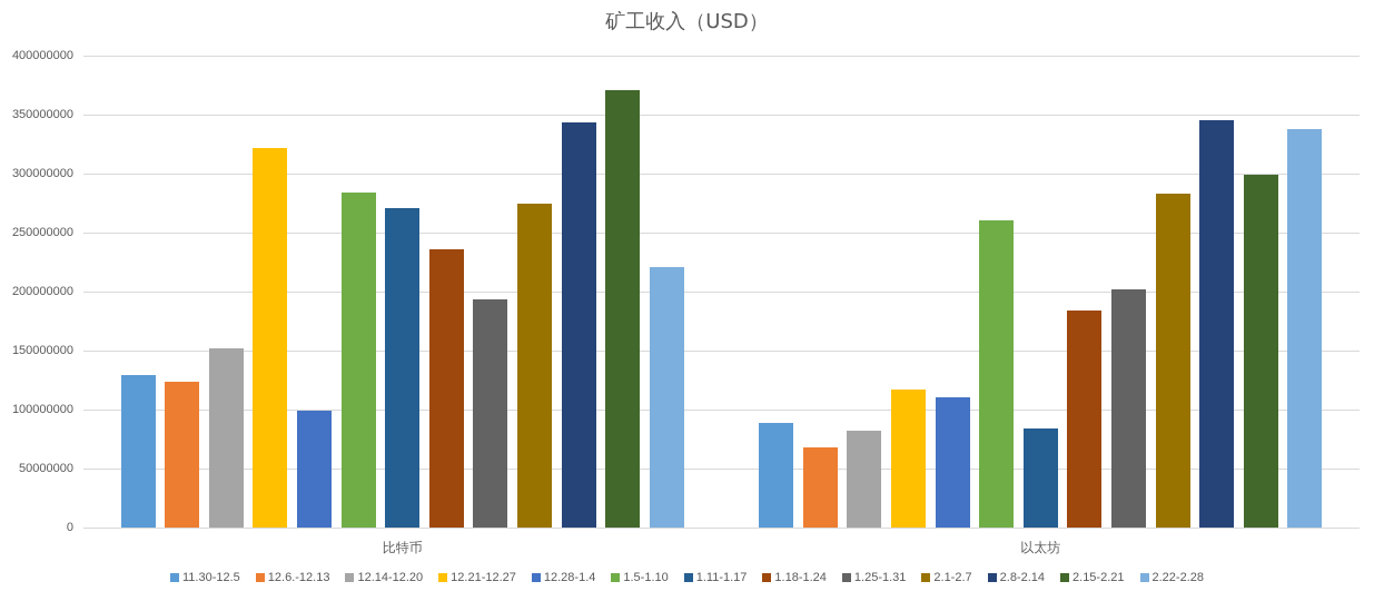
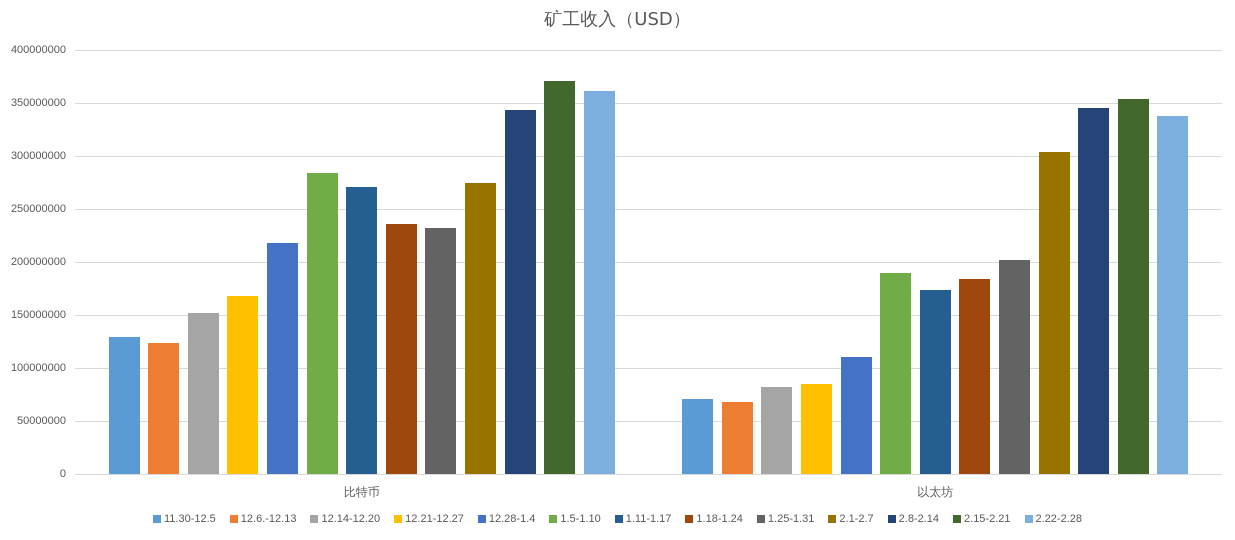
12.21-12.27/比特币: 322000000 -> 168000000
12.28-1.4/比特币: 99000000 -> 218000000
1.25-1.31/比特币: 193000000 -> 232000000
2.22-2.28/比特币: 221000000 -> 361000000
11.30-12.5/以太坊: 89000000 -> 71000000
12.21-12.27/以太坊: 117000000 -> 85000000
1.5-1.10/以太坊: 260000000 -> 190000000
1.11-1.17/以太坊: 84000000 -> 174000000
2.1-2.7/以太坊: 283000000 -> 304000000
2.15-2.21/以太坊: 299000000 -> 354000000
